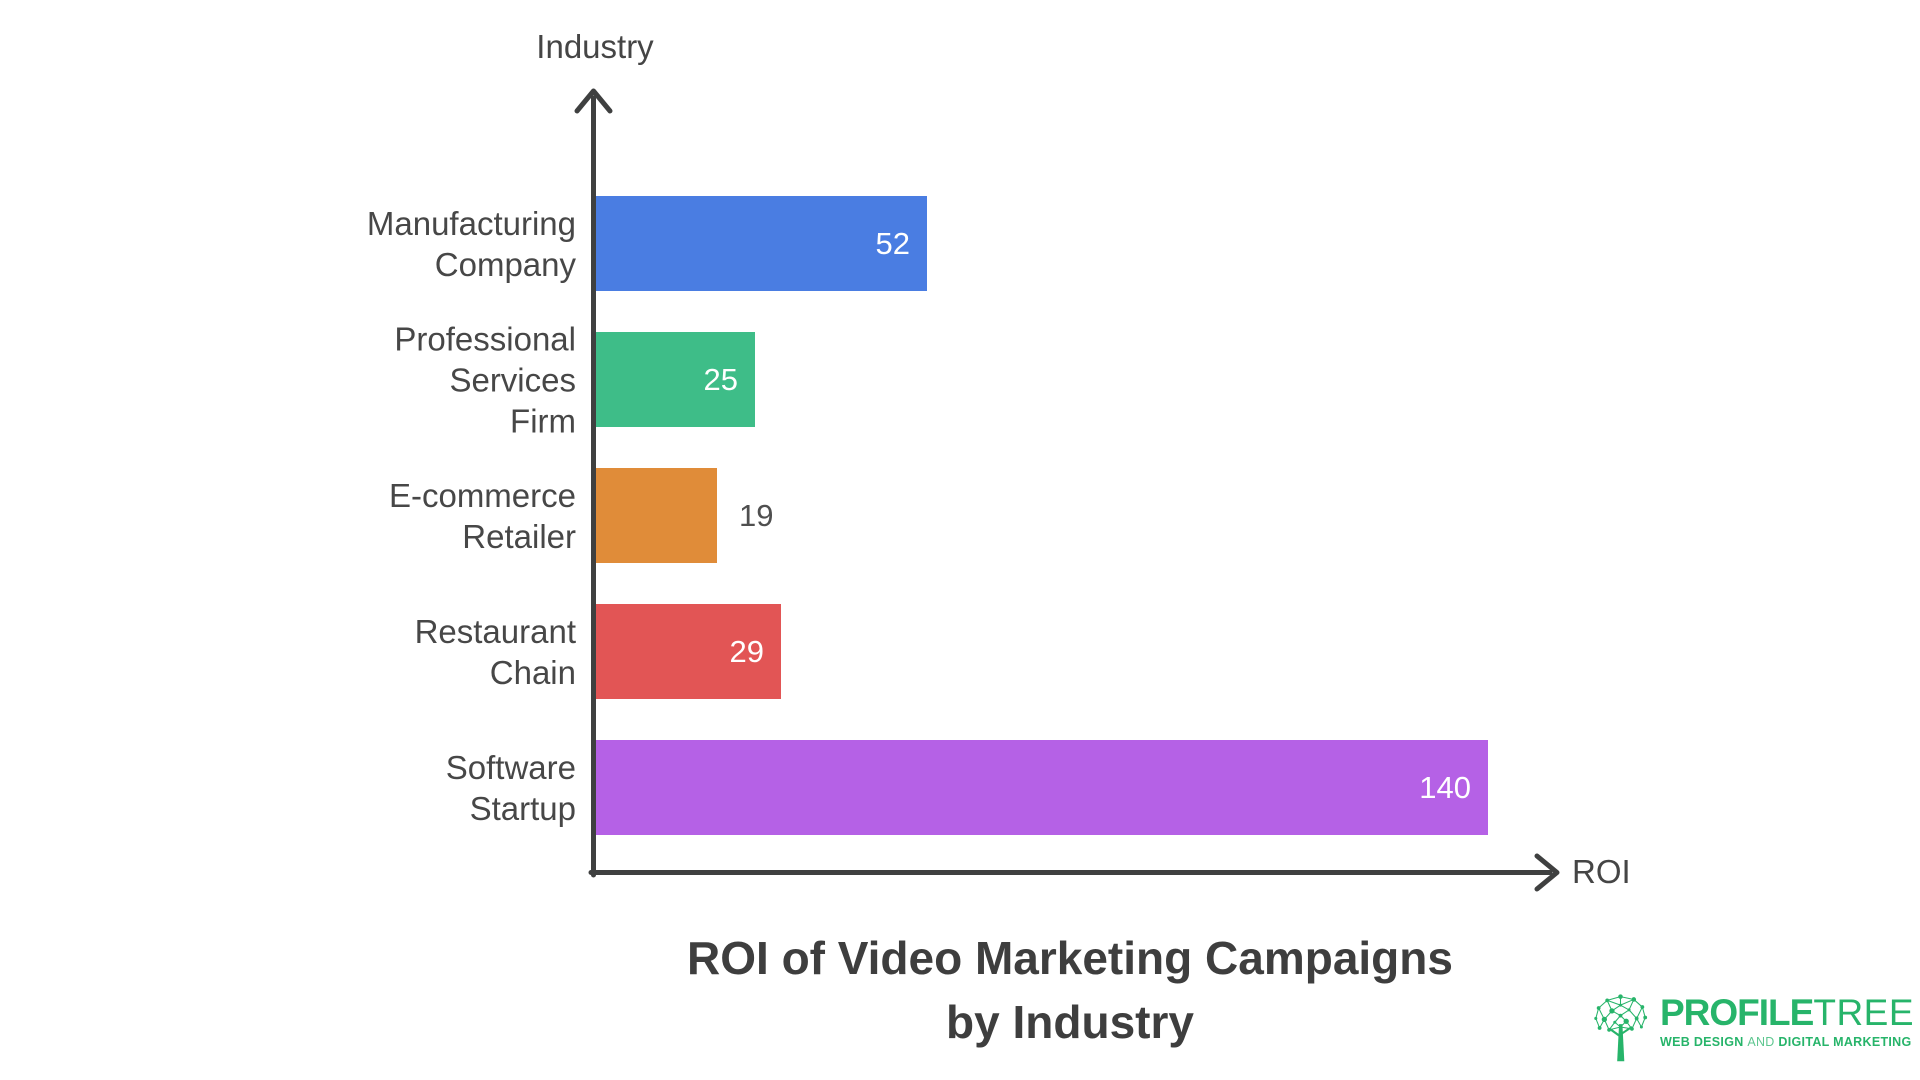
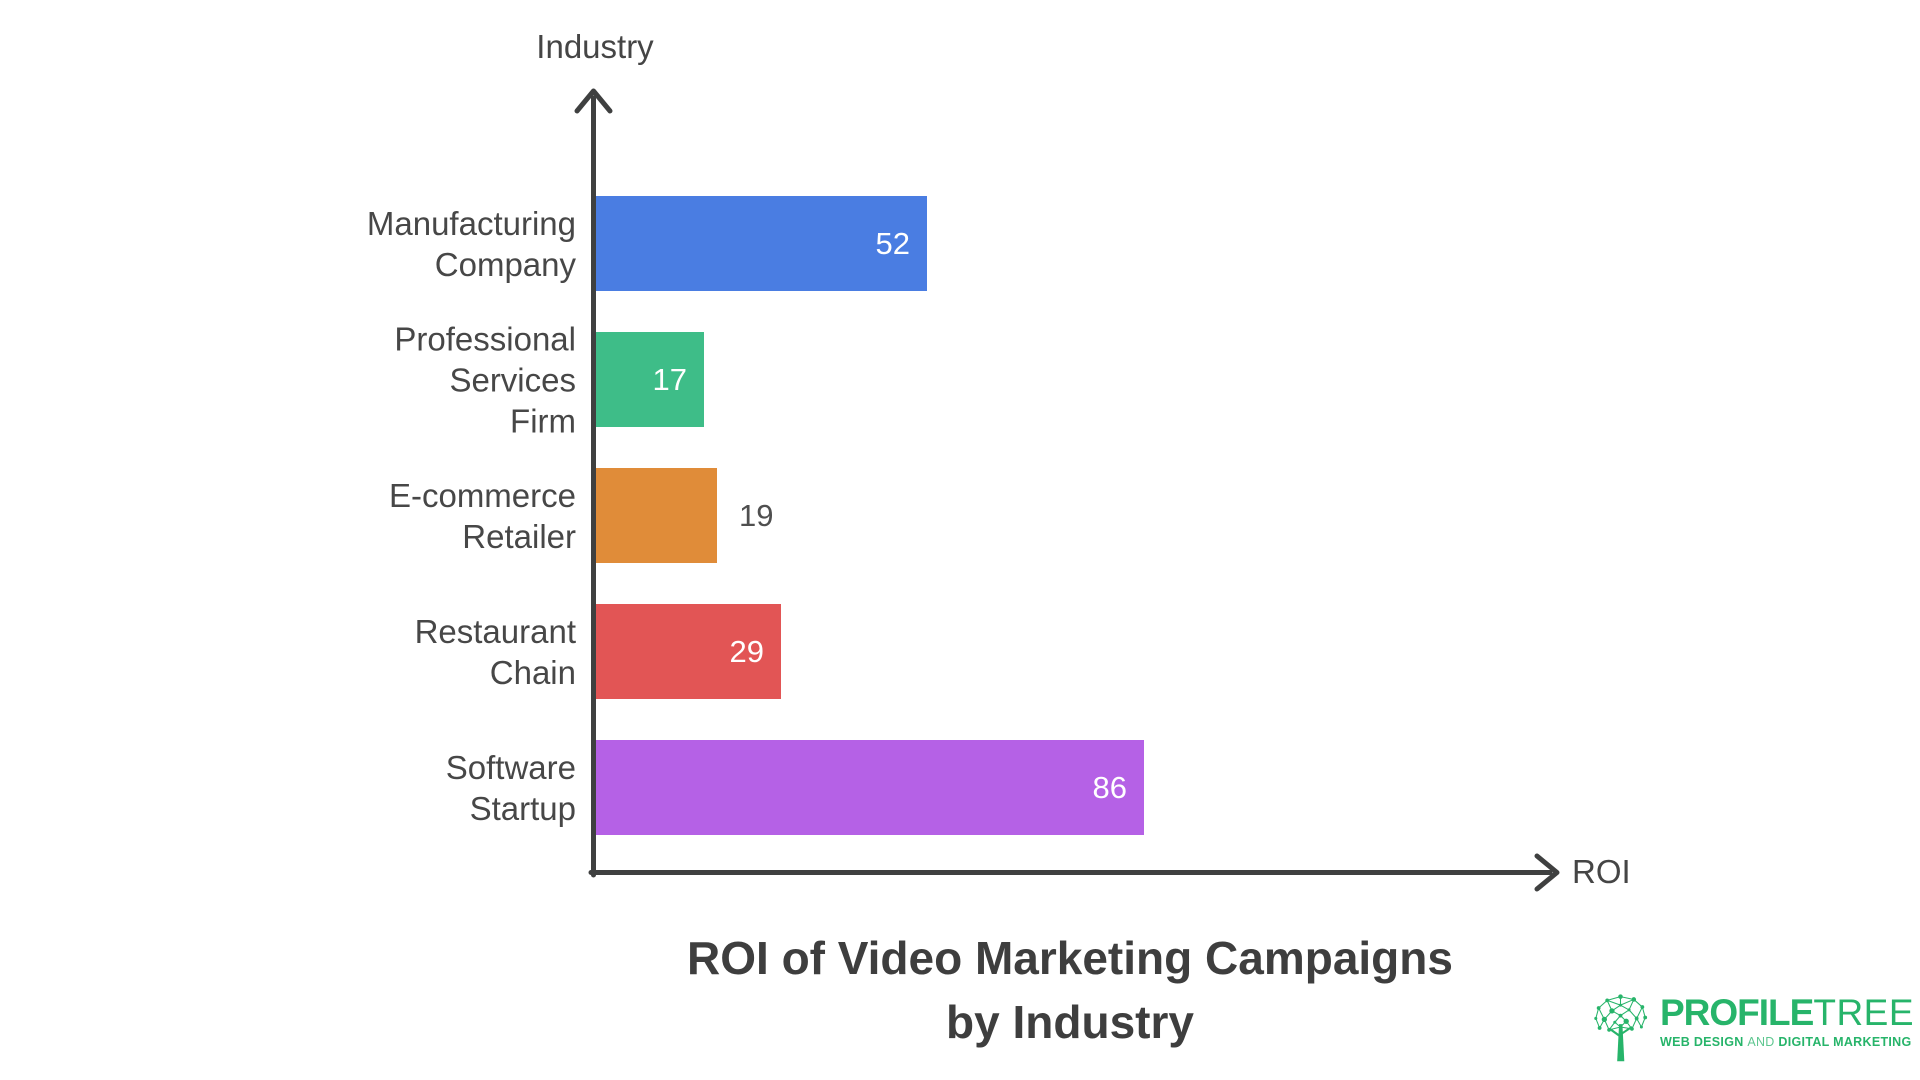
Professional Services Firm: 25 -> 17
Software Startup: 140 -> 86
